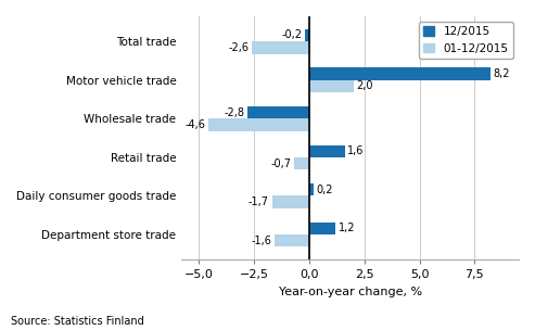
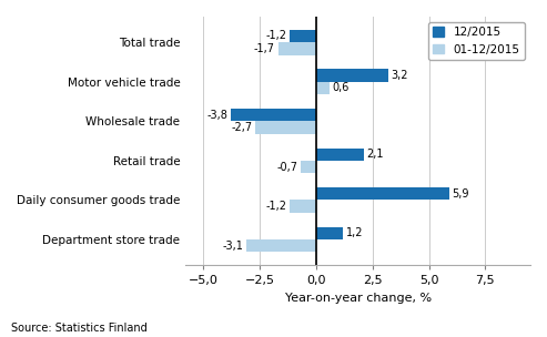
12/2015/Total trade: -0,2 -> -1,2
01-12/2015/Total trade: -2,6 -> -1,7
12/2015/Motor vehicle trade: 8,2 -> 3,2
01-12/2015/Motor vehicle trade: 2,0 -> 0,6
12/2015/Wholesale trade: -2,8 -> -3,8
01-12/2015/Wholesale trade: -4,6 -> -2,7
12/2015/Retail trade: 1,6 -> 2,1
12/2015/Daily consumer goods trade: 0,2 -> 5,9
01-12/2015/Daily consumer goods trade: -1,7 -> -1,2
01-12/2015/Department store trade: -1,6 -> -3,1
